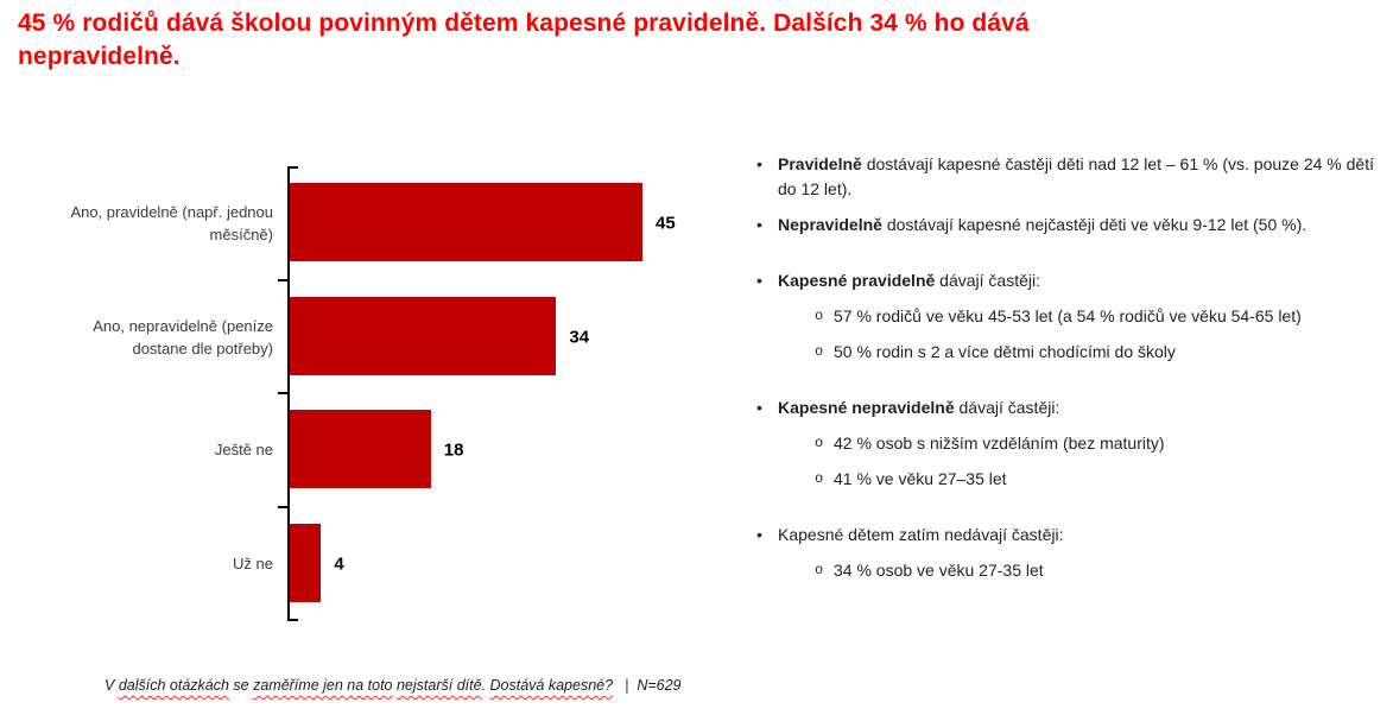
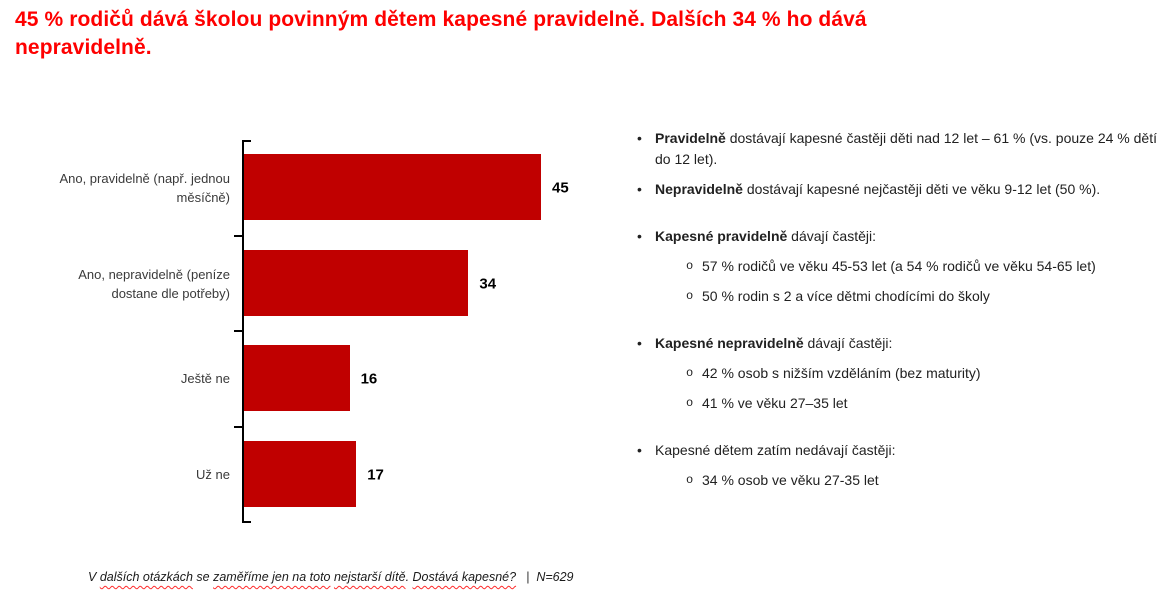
Ještě ne: 18 -> 16
Už ne: 4 -> 17
